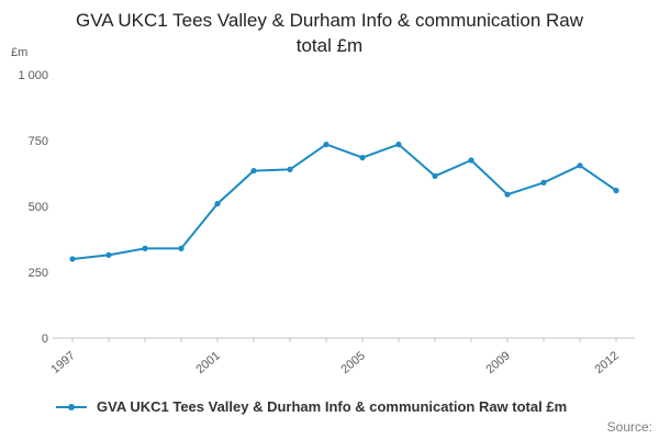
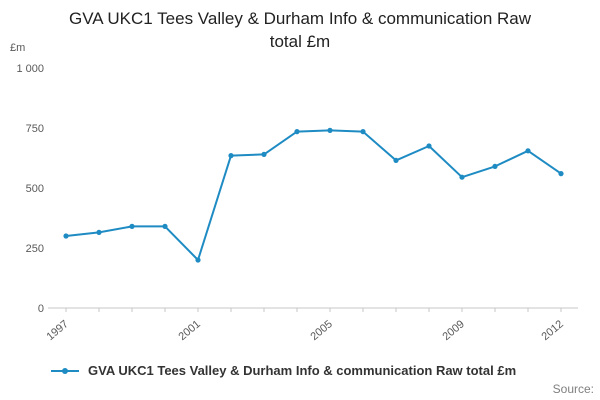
2001: 510 -> 200
2005: 680 -> 740
